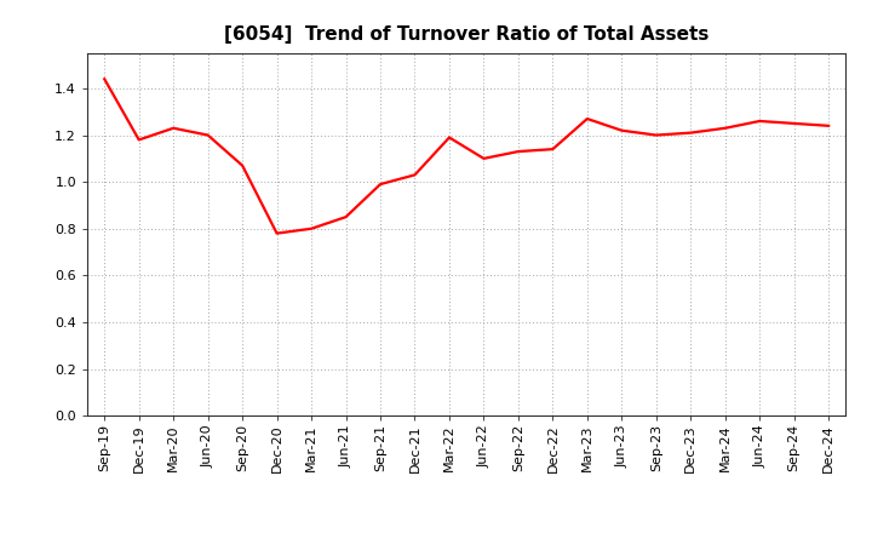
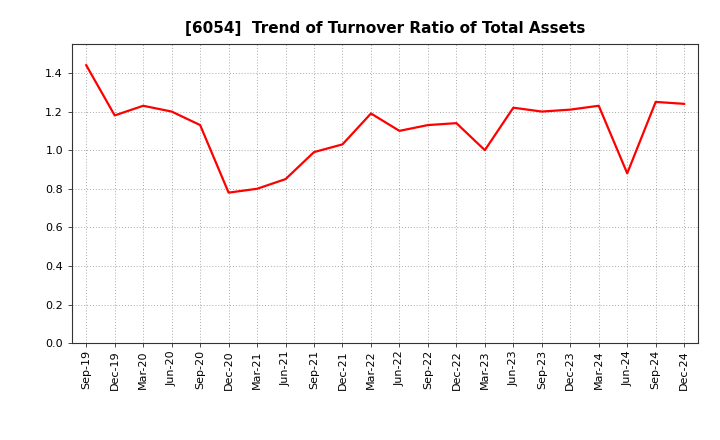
Sep-20: 1.07 -> 1.13
Mar-23: 1.27 -> 1.00
Jun-24: 1.26 -> 0.88
